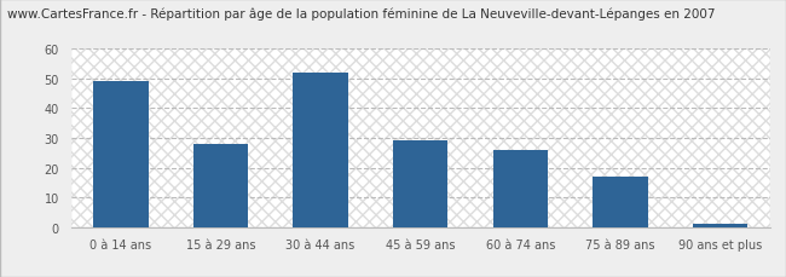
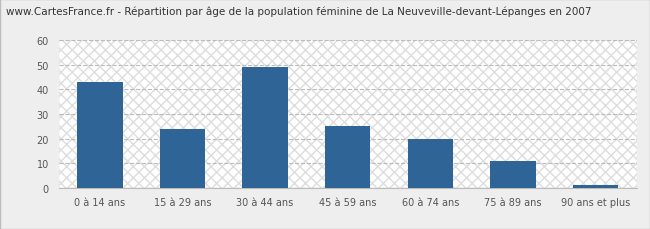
0 à 14 ans: 49 -> 43
15 à 29 ans: 28 -> 24
30 à 44 ans: 52 -> 49
45 à 59 ans: 29 -> 25
60 à 74 ans: 26 -> 20
75 à 89 ans: 17 -> 11
